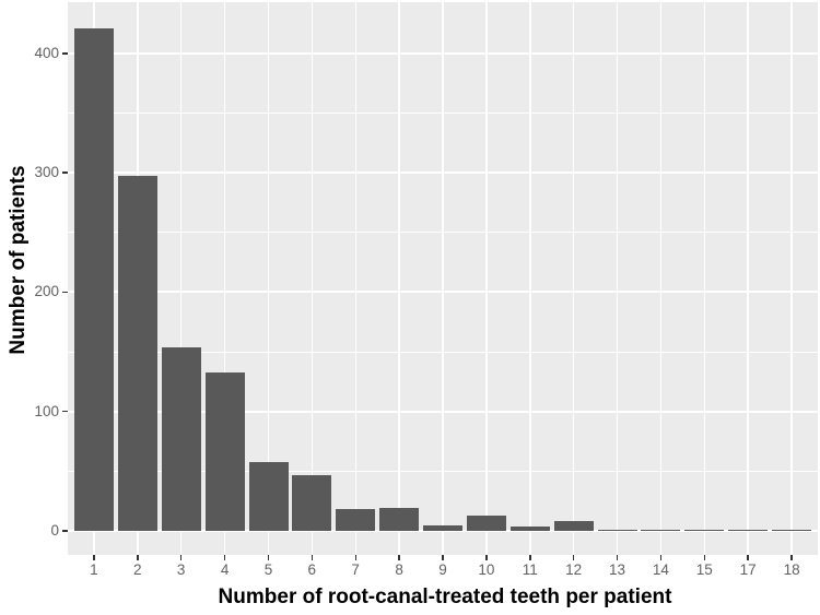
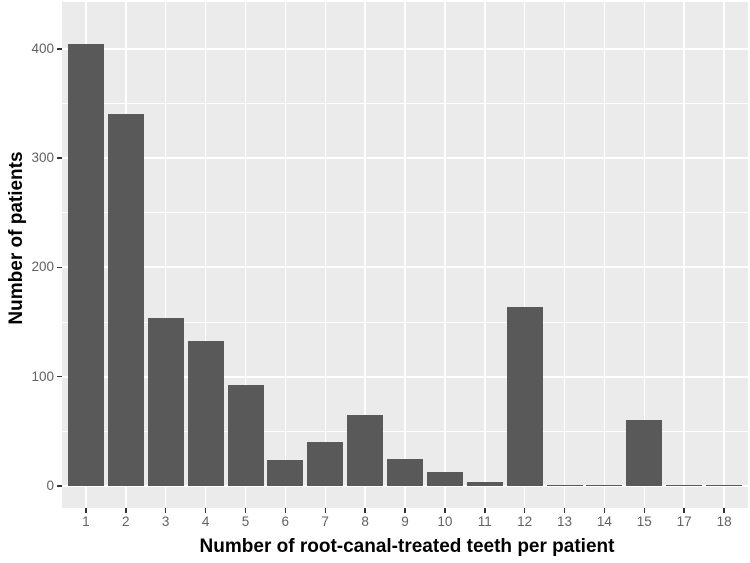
1: 421 -> 404
2: 297 -> 340
5: 58 -> 92
6: 47 -> 24
7: 18 -> 40
8: 19 -> 65
9: 5 -> 25
12: 8 -> 164
15: 1 -> 60
